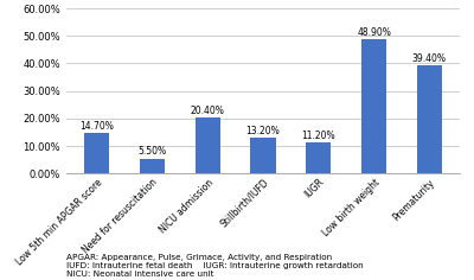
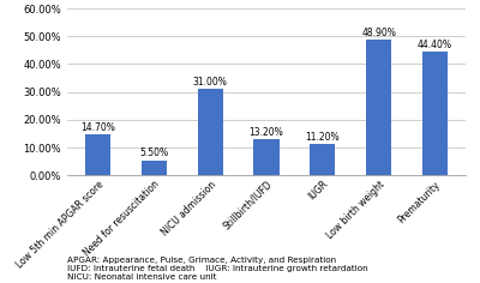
NICU admission: 20.40% -> 31.00%
Prematurity: 39.40% -> 44.40%
